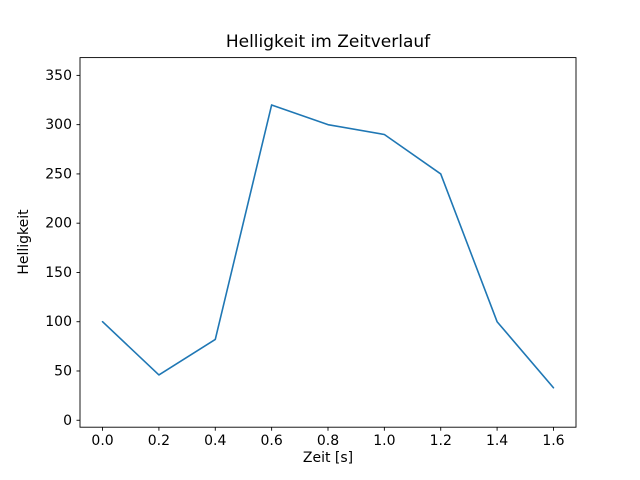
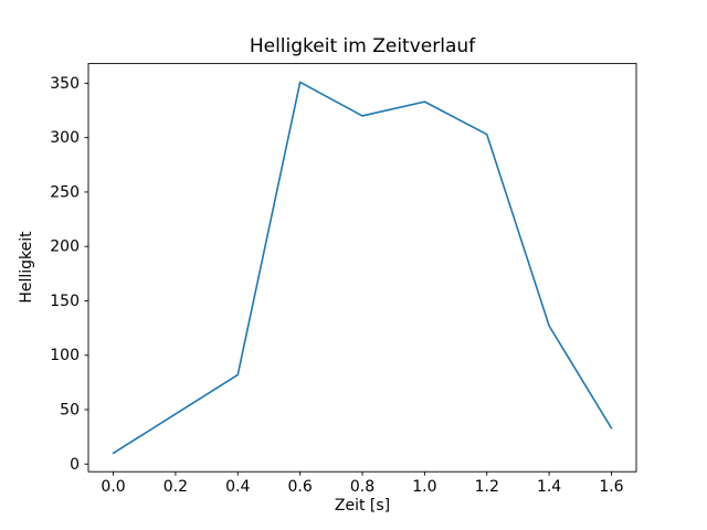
0.0: 100 -> 10
0.6: 320 -> 350
0.8: 300 -> 320
1.0: 290 -> 330
1.2: 250 -> 300
1.4: 100 -> 130
